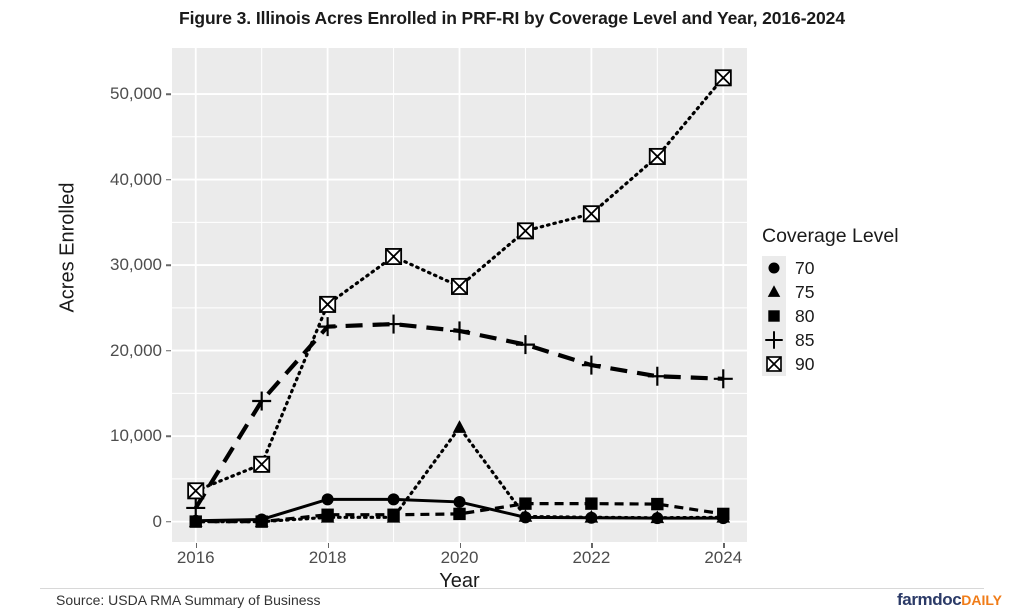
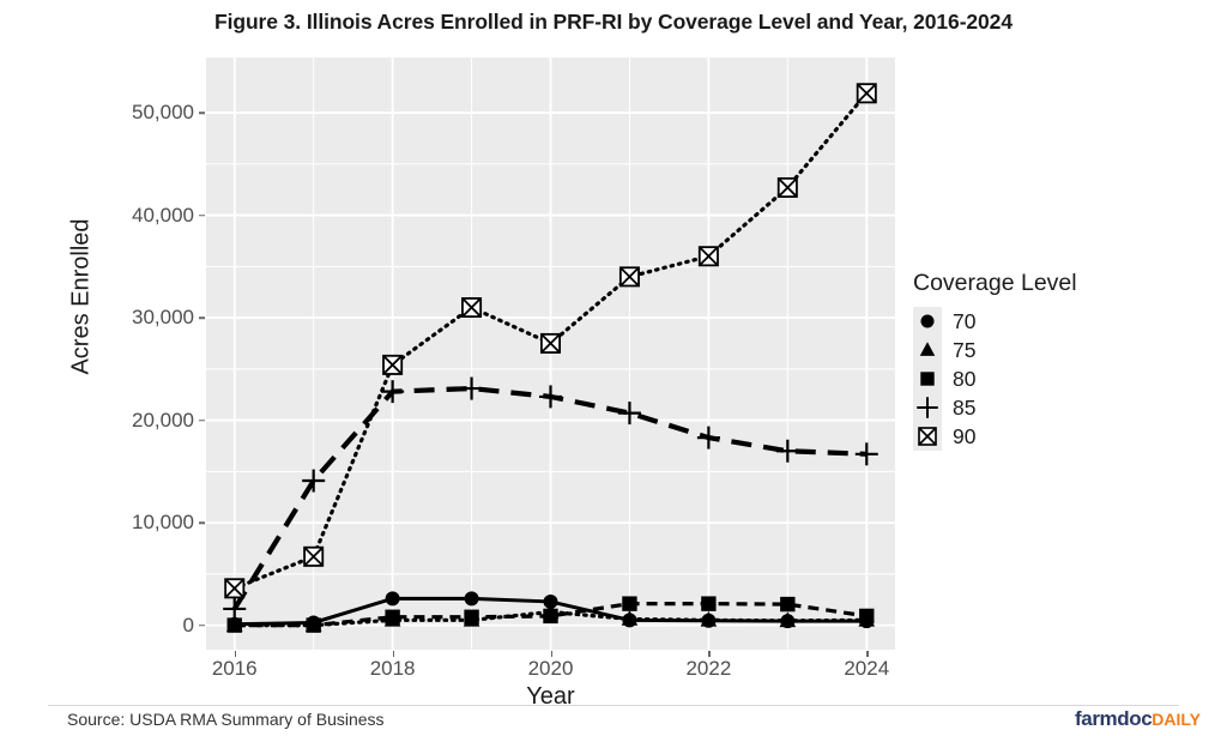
75/2020: 11000 -> 1000
